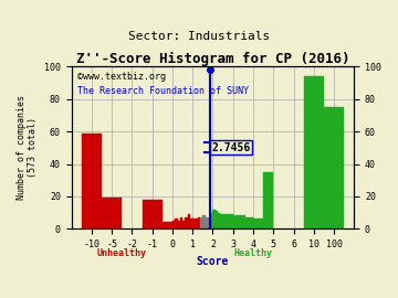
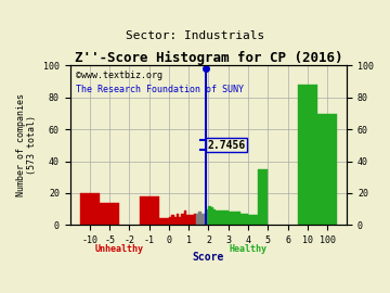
-10: 59 -> 20
-5: 19 -> 14
10: 94 -> 88
100: 75 -> 70
